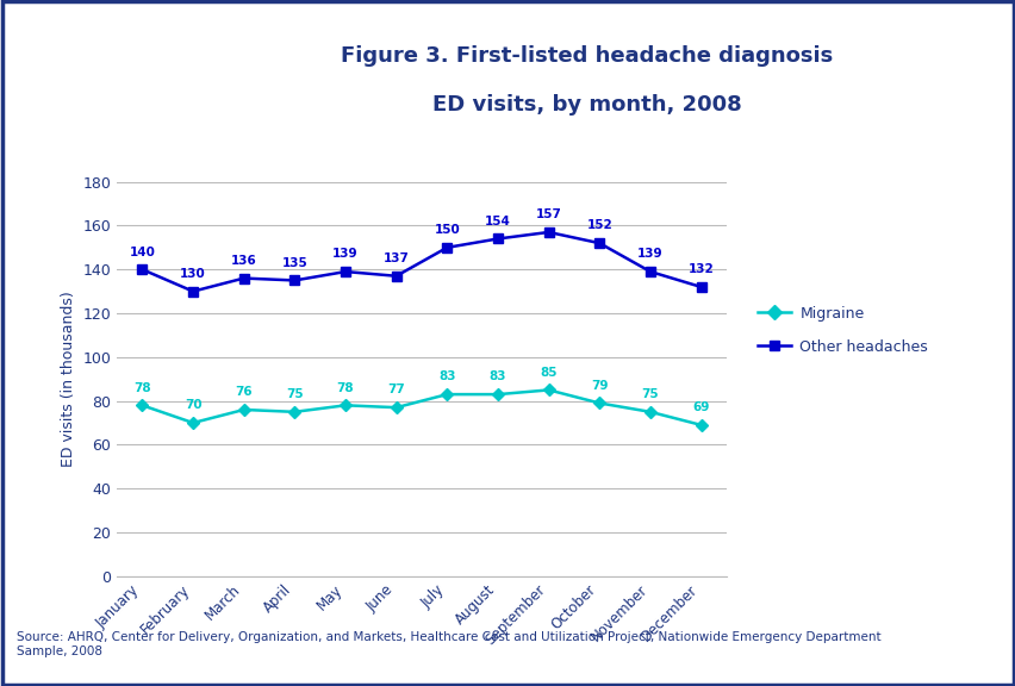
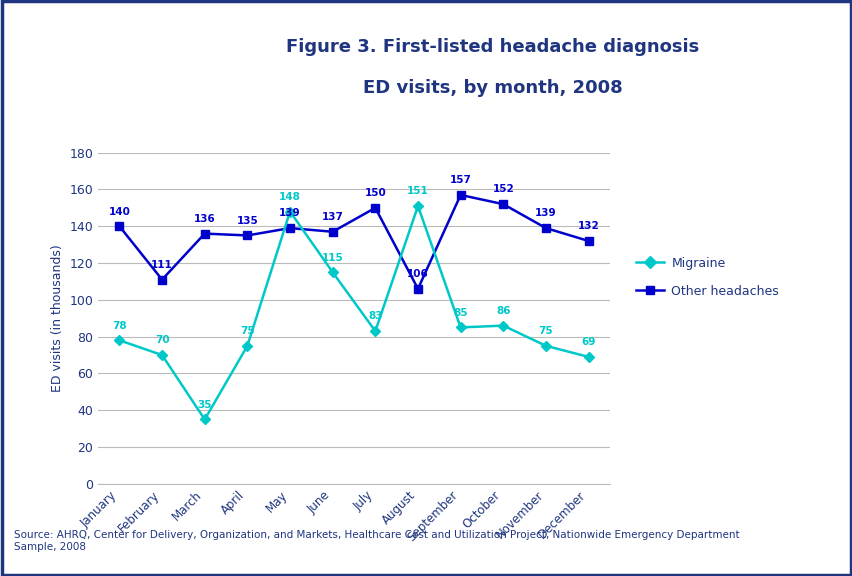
Other headaches/February: 130 -> 111
Migraine/March: 76 -> 35
Migraine/May: 78 -> 148
Migraine/June: 77 -> 115
Migraine/August: 83 -> 151
Other headaches/August: 154 -> 106
Migraine/October: 79 -> 86
